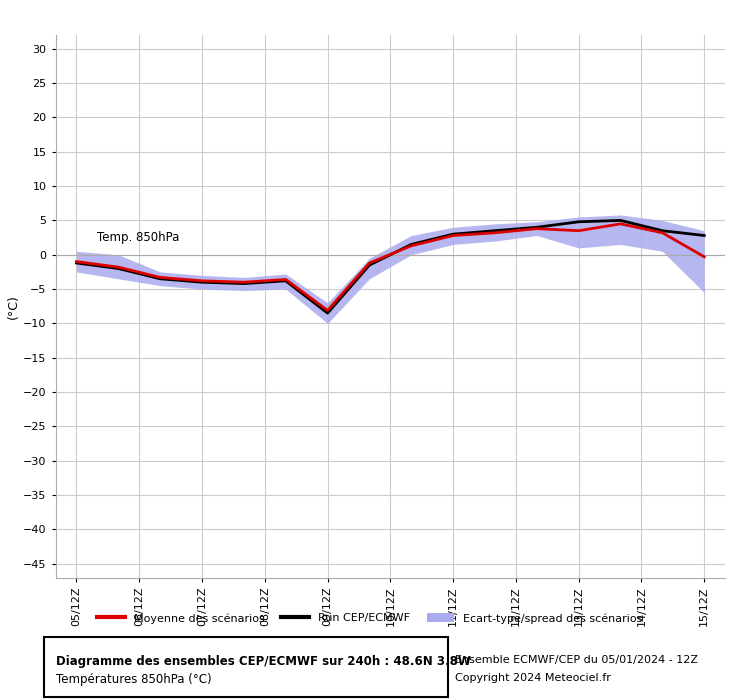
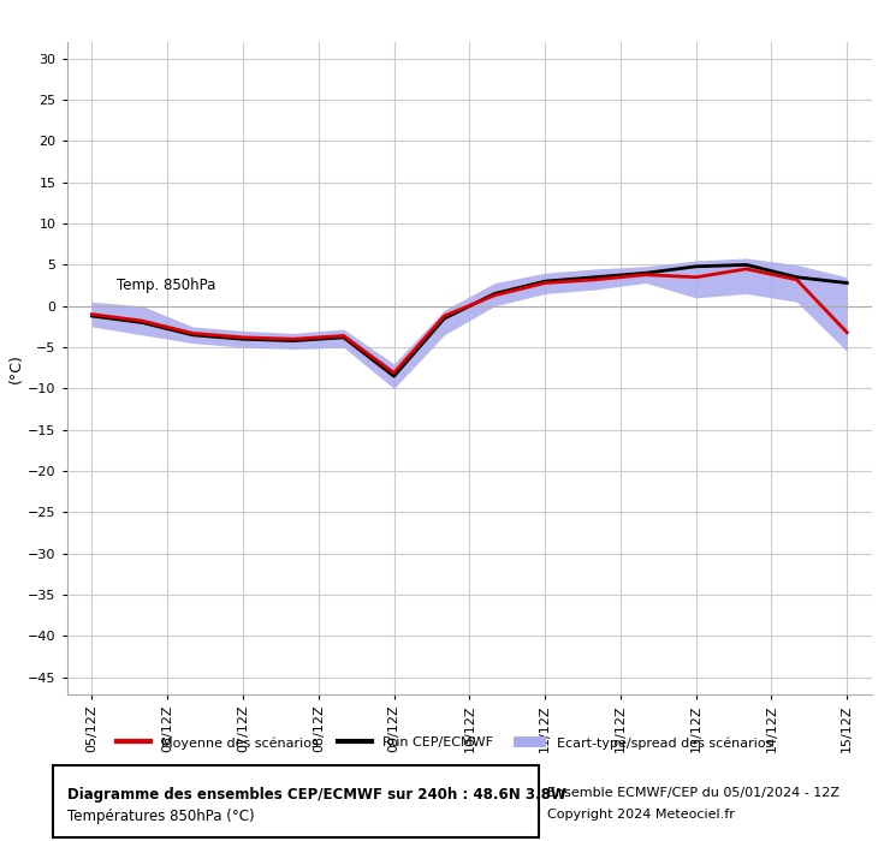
Moyenne des scénarios/15/12Z: -0.3 -> -3.2
